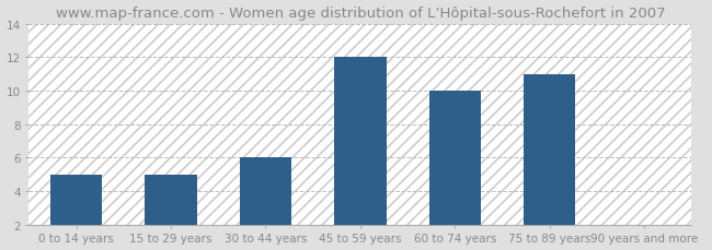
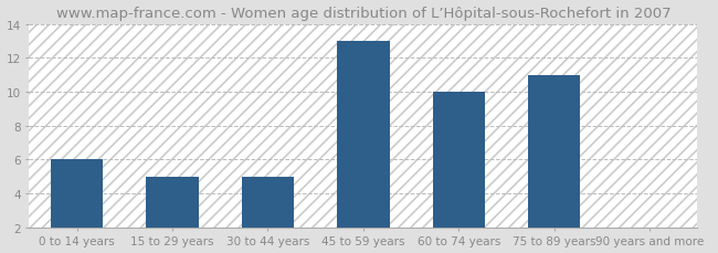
0 to 14 years: 5 -> 6
30 to 44 years: 6 -> 5
45 to 59 years: 12 -> 13
